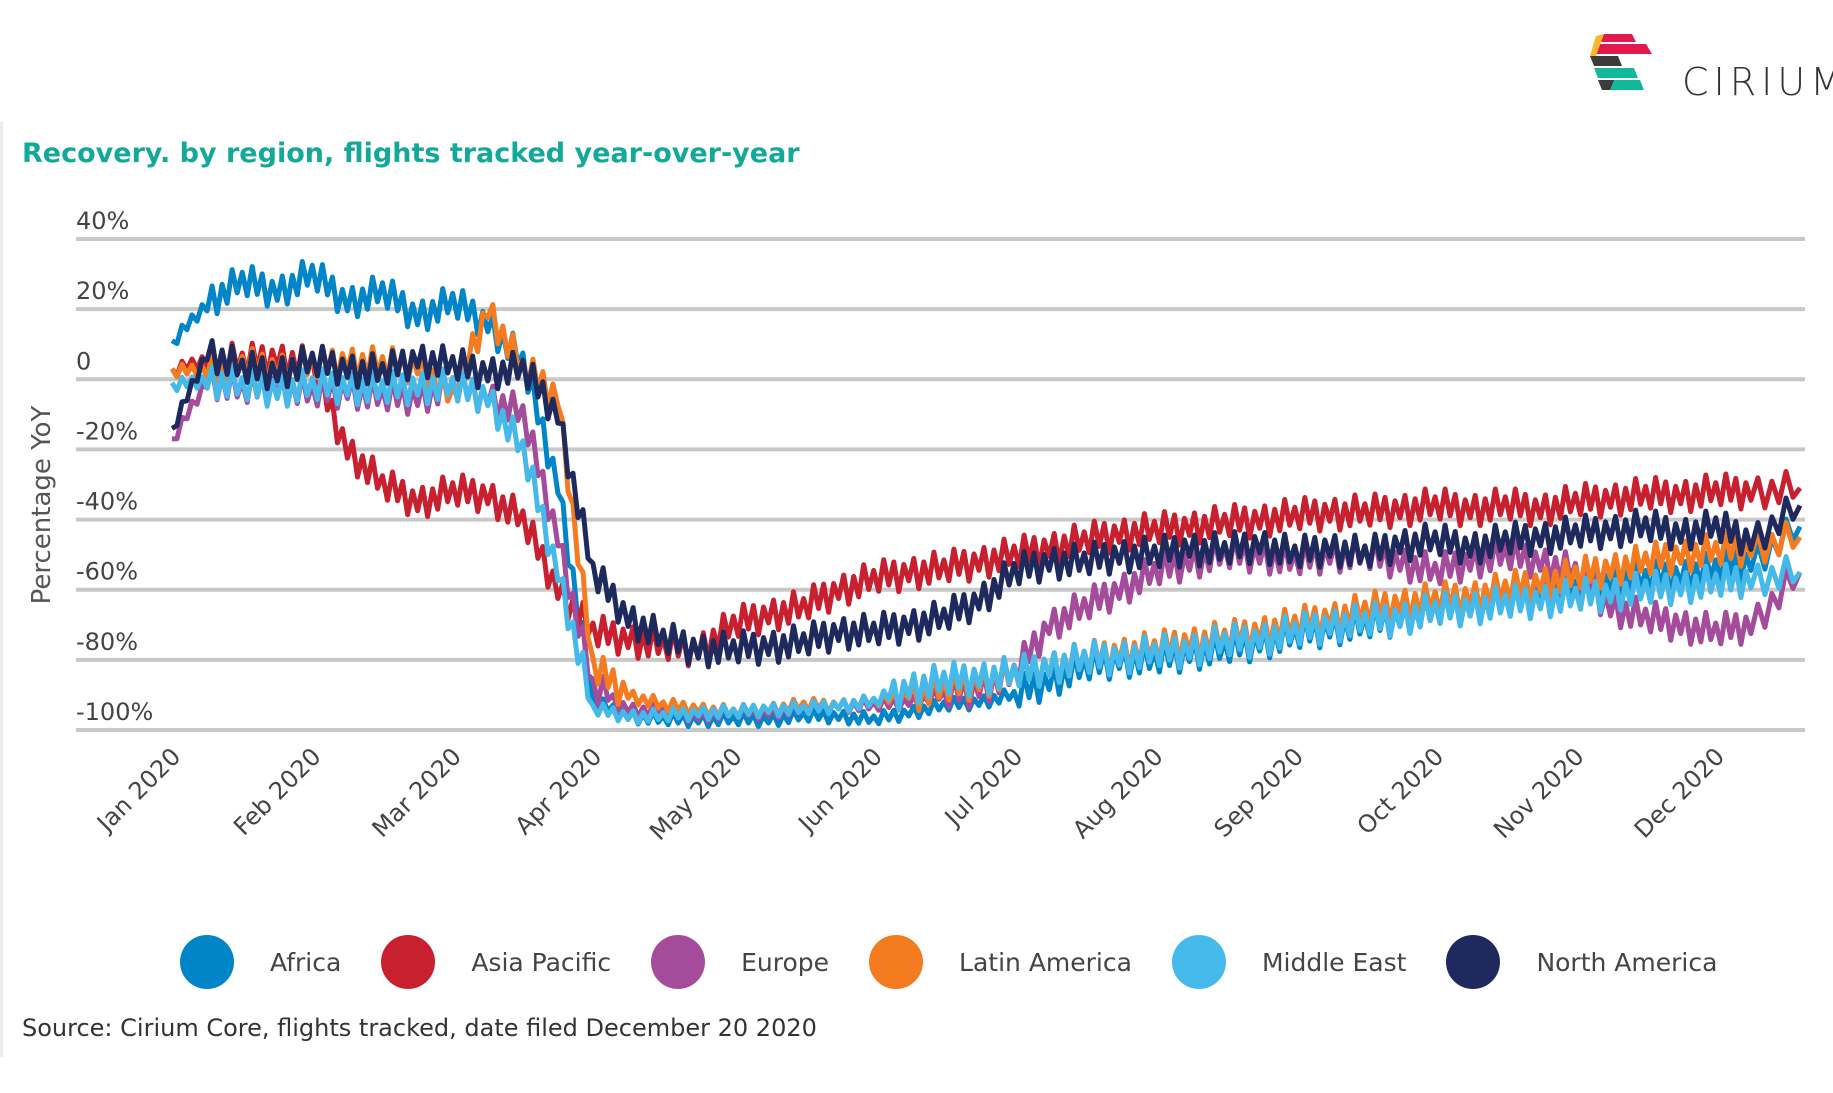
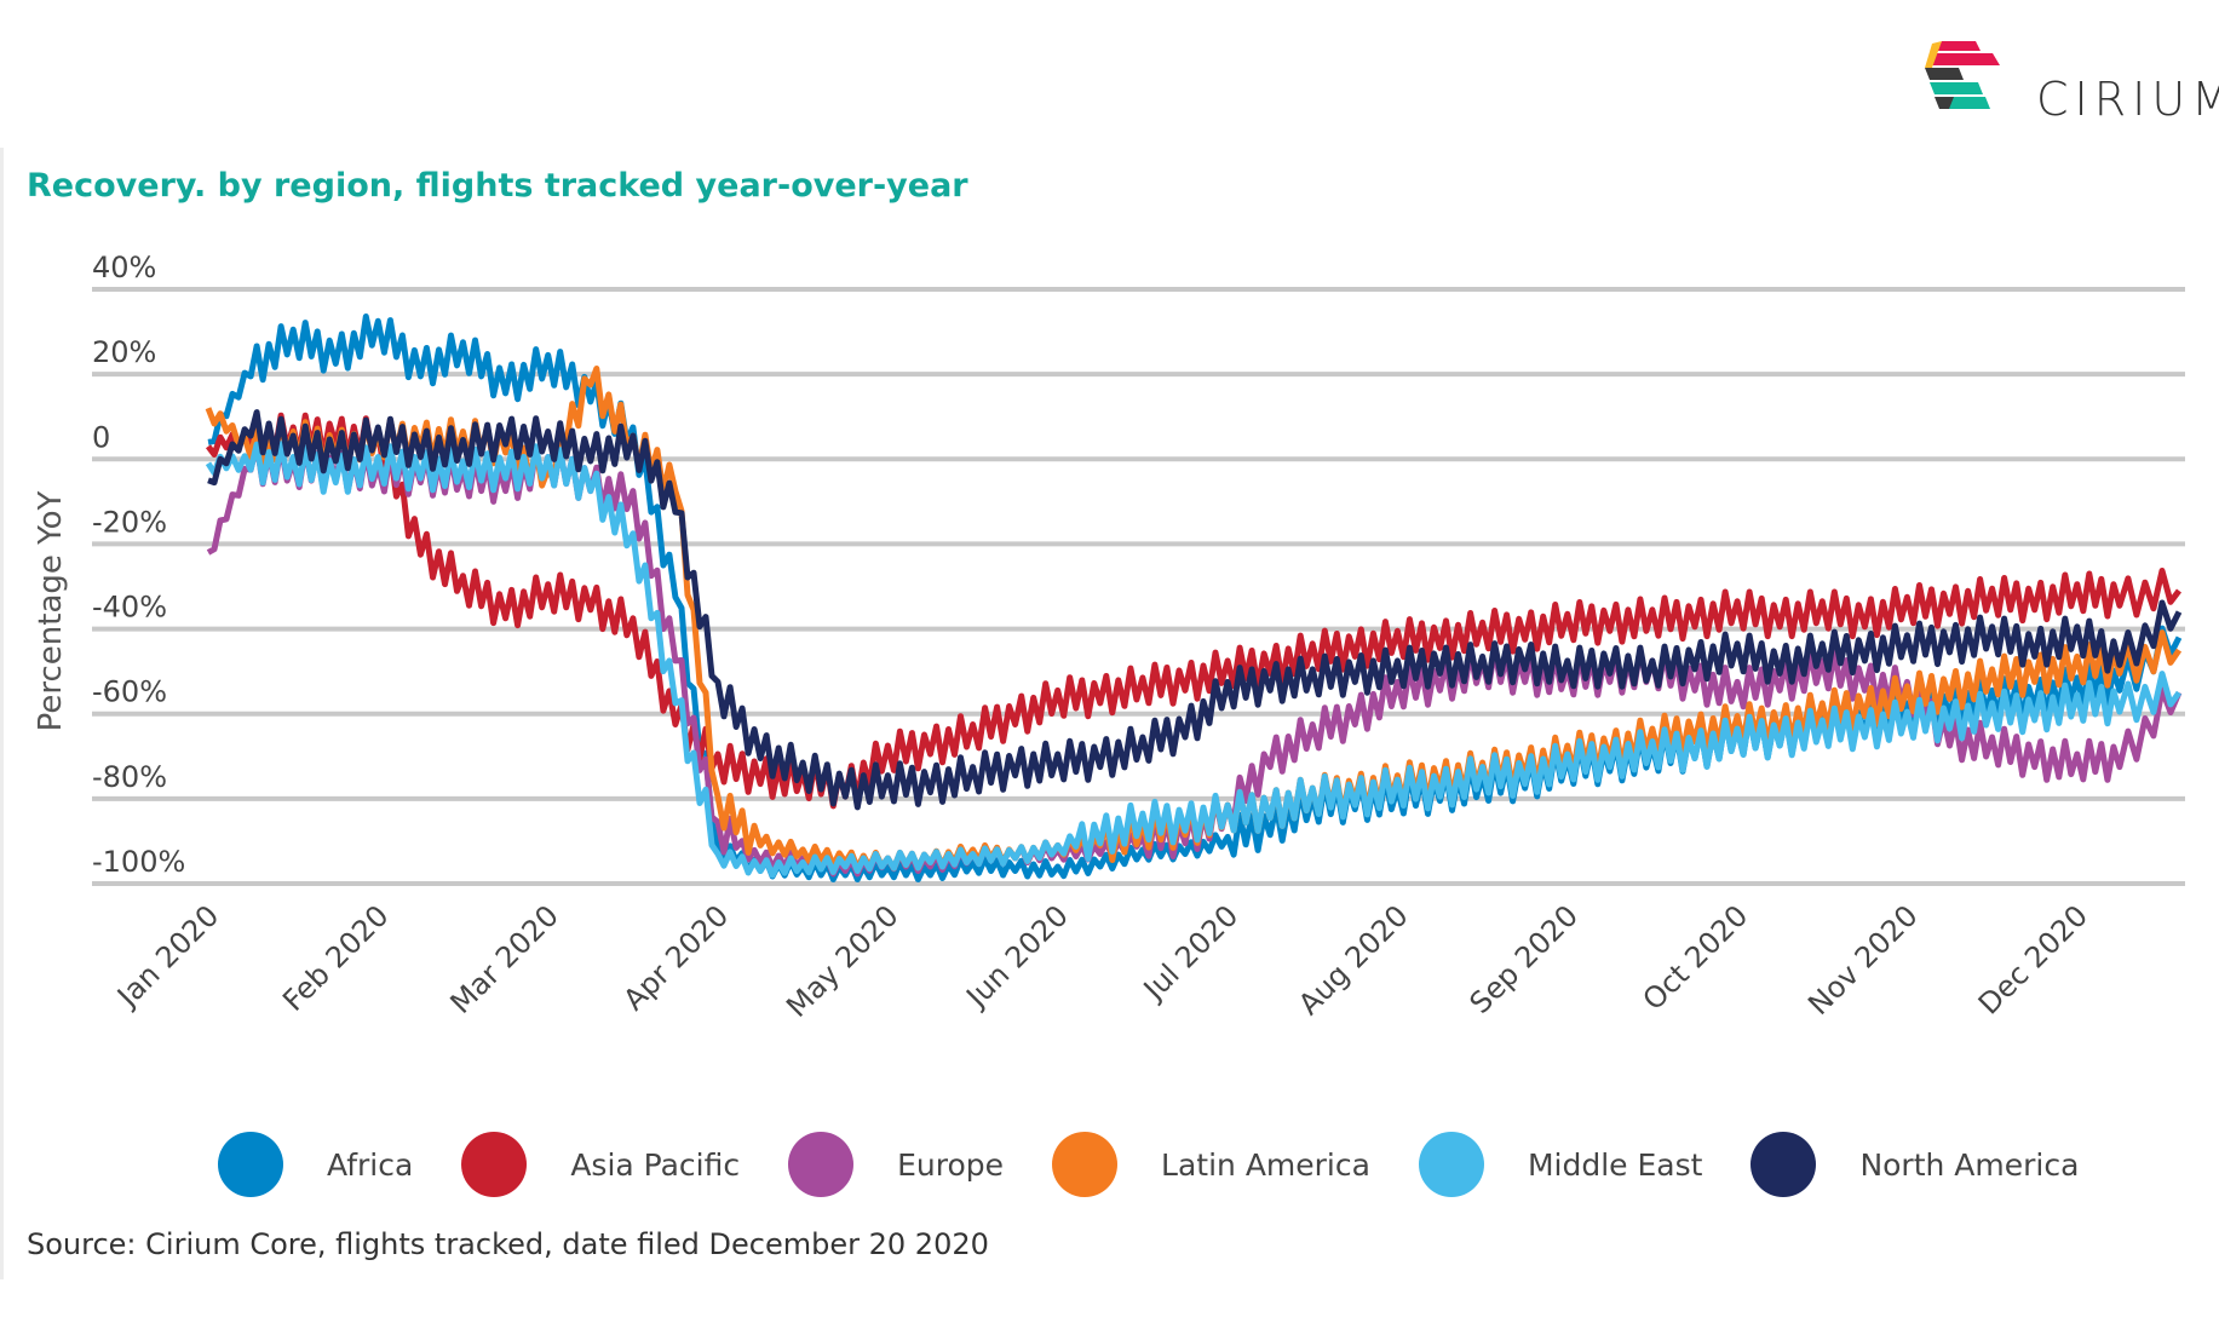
Africa/0: 10% -> 3%
Europe/0: -18% -> -23%
Latin America/0: 2% -> 11%
North America/0: -15% -> -6%
